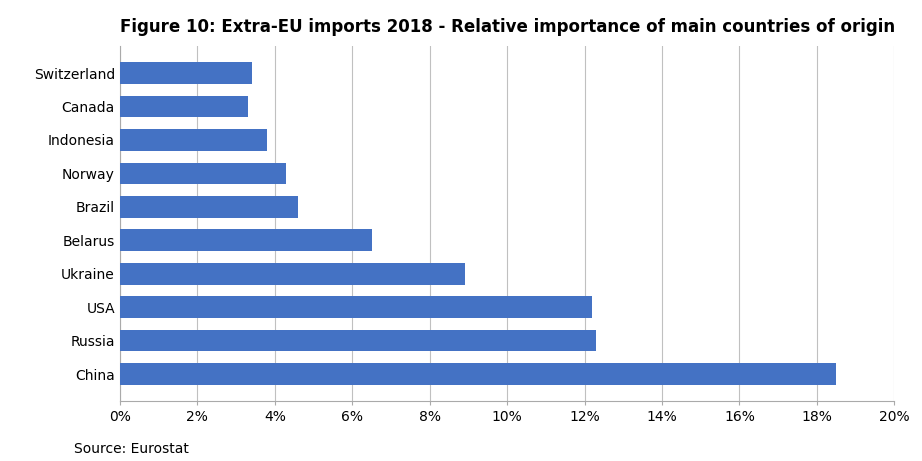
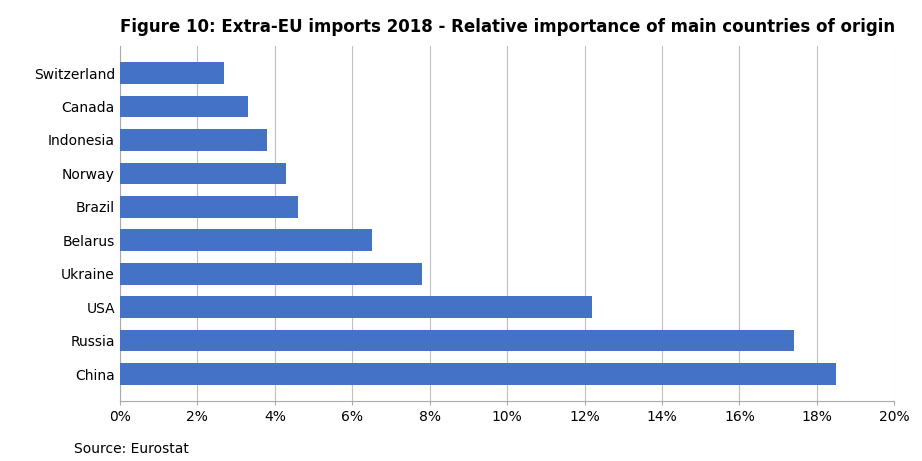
Switzerland: 3.4% -> 2.7%
Ukraine: 8.9% -> 7.8%
Russia: 12.3% -> 17.4%
